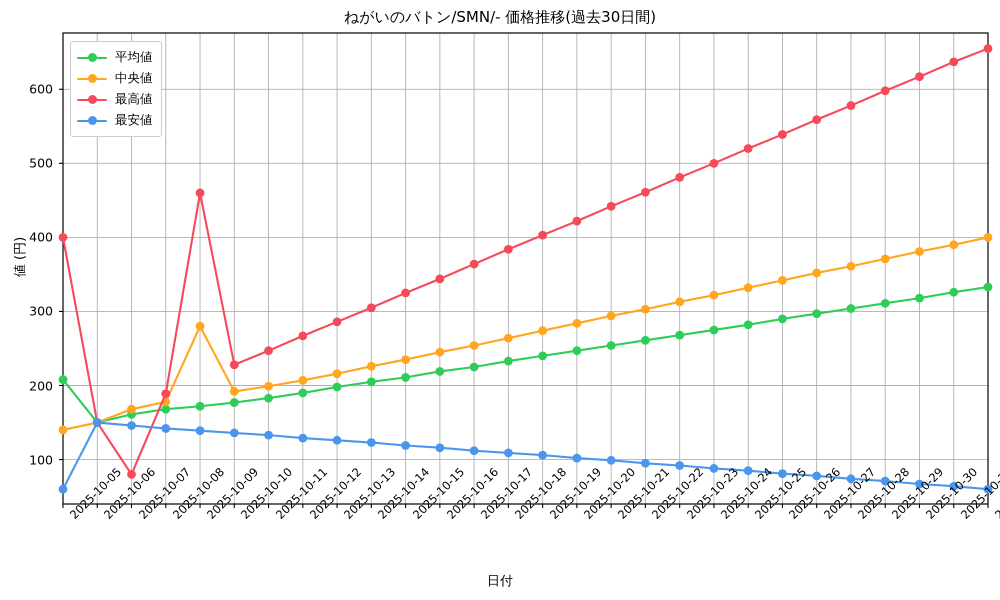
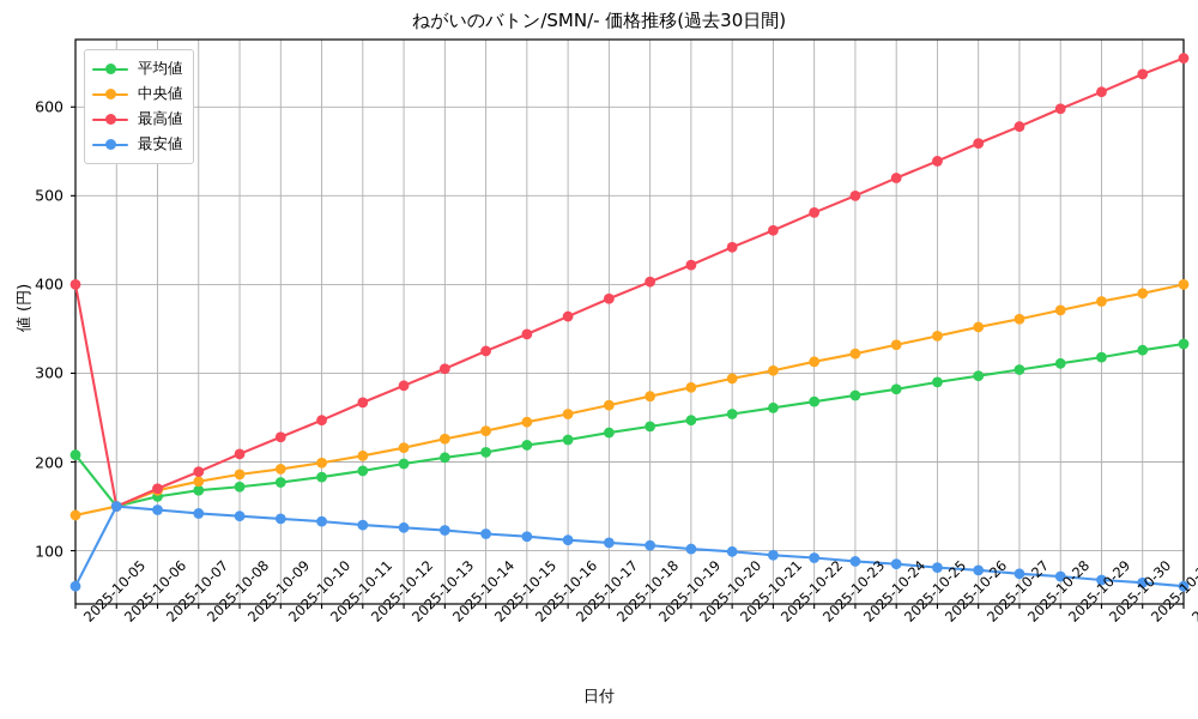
最高値/2025-10-07: 80 -> 170
中央値/2025-10-09: 280 -> 190
最高値/2025-10-09: 460 -> 210
